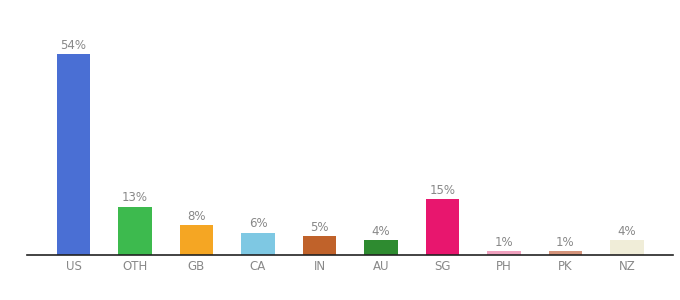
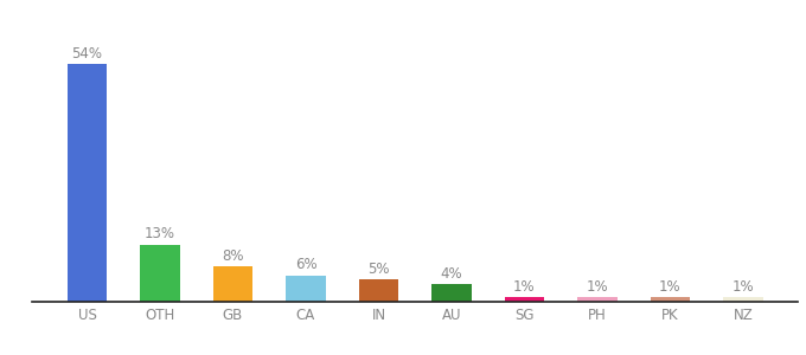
SG: 15% -> 1%
NZ: 4% -> 1%
